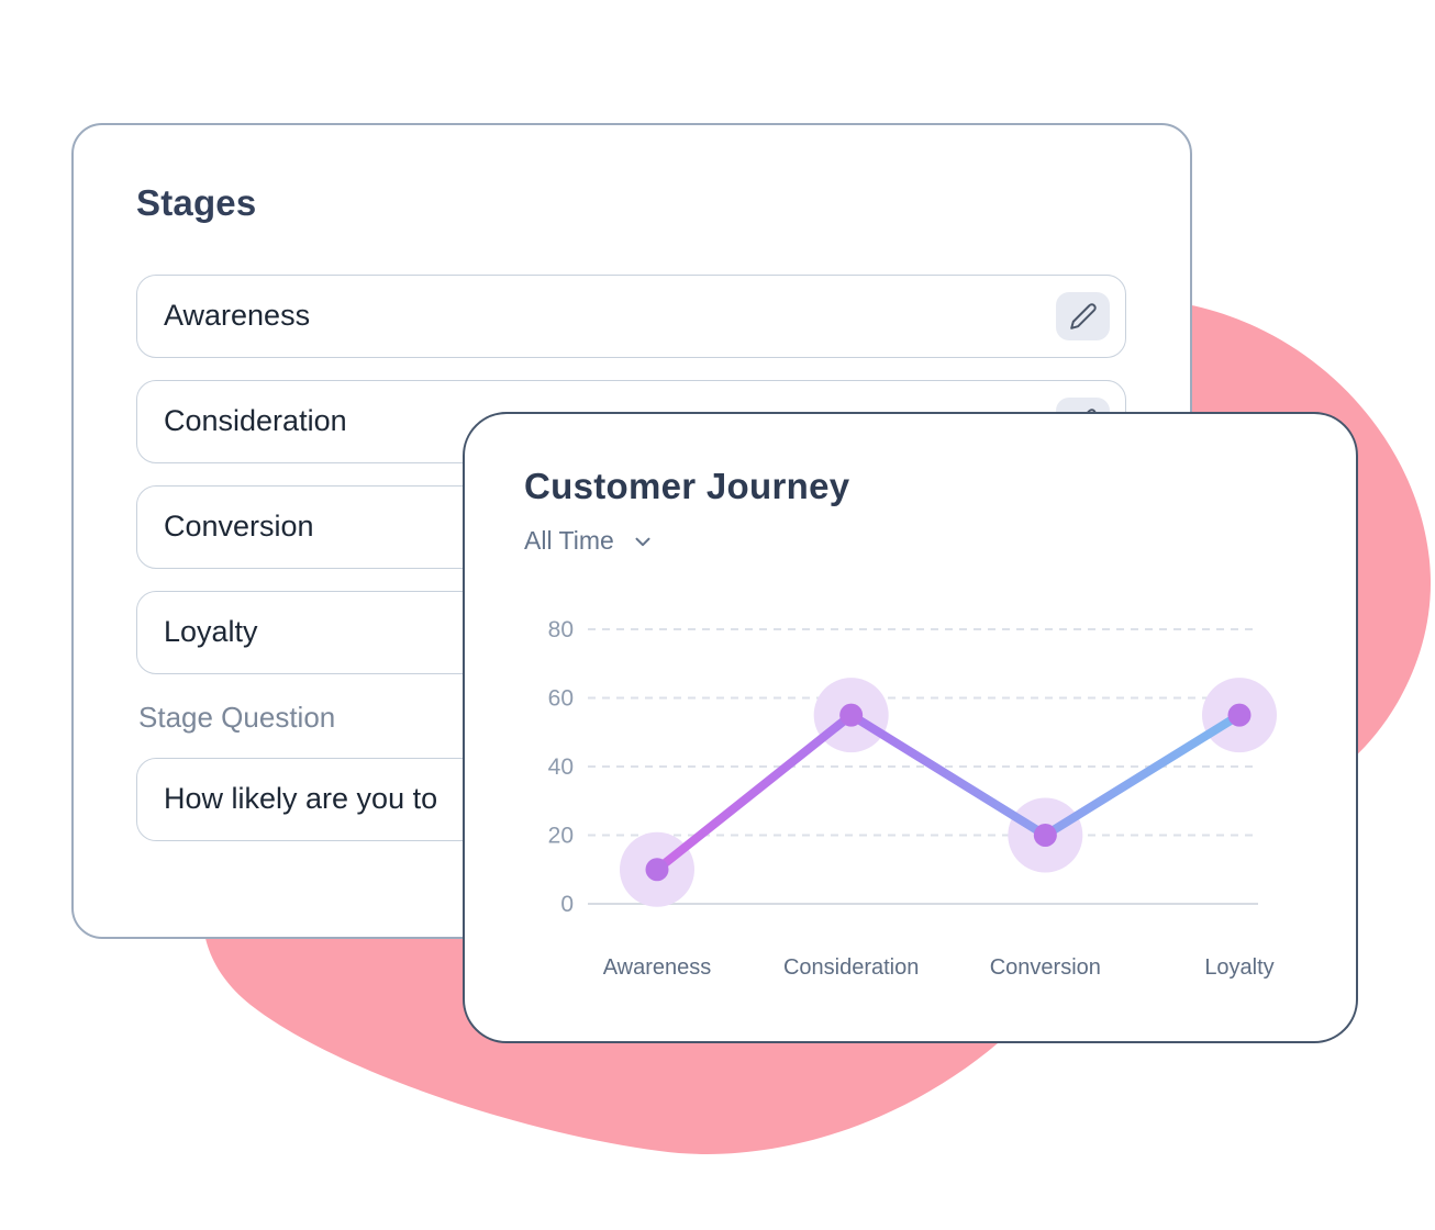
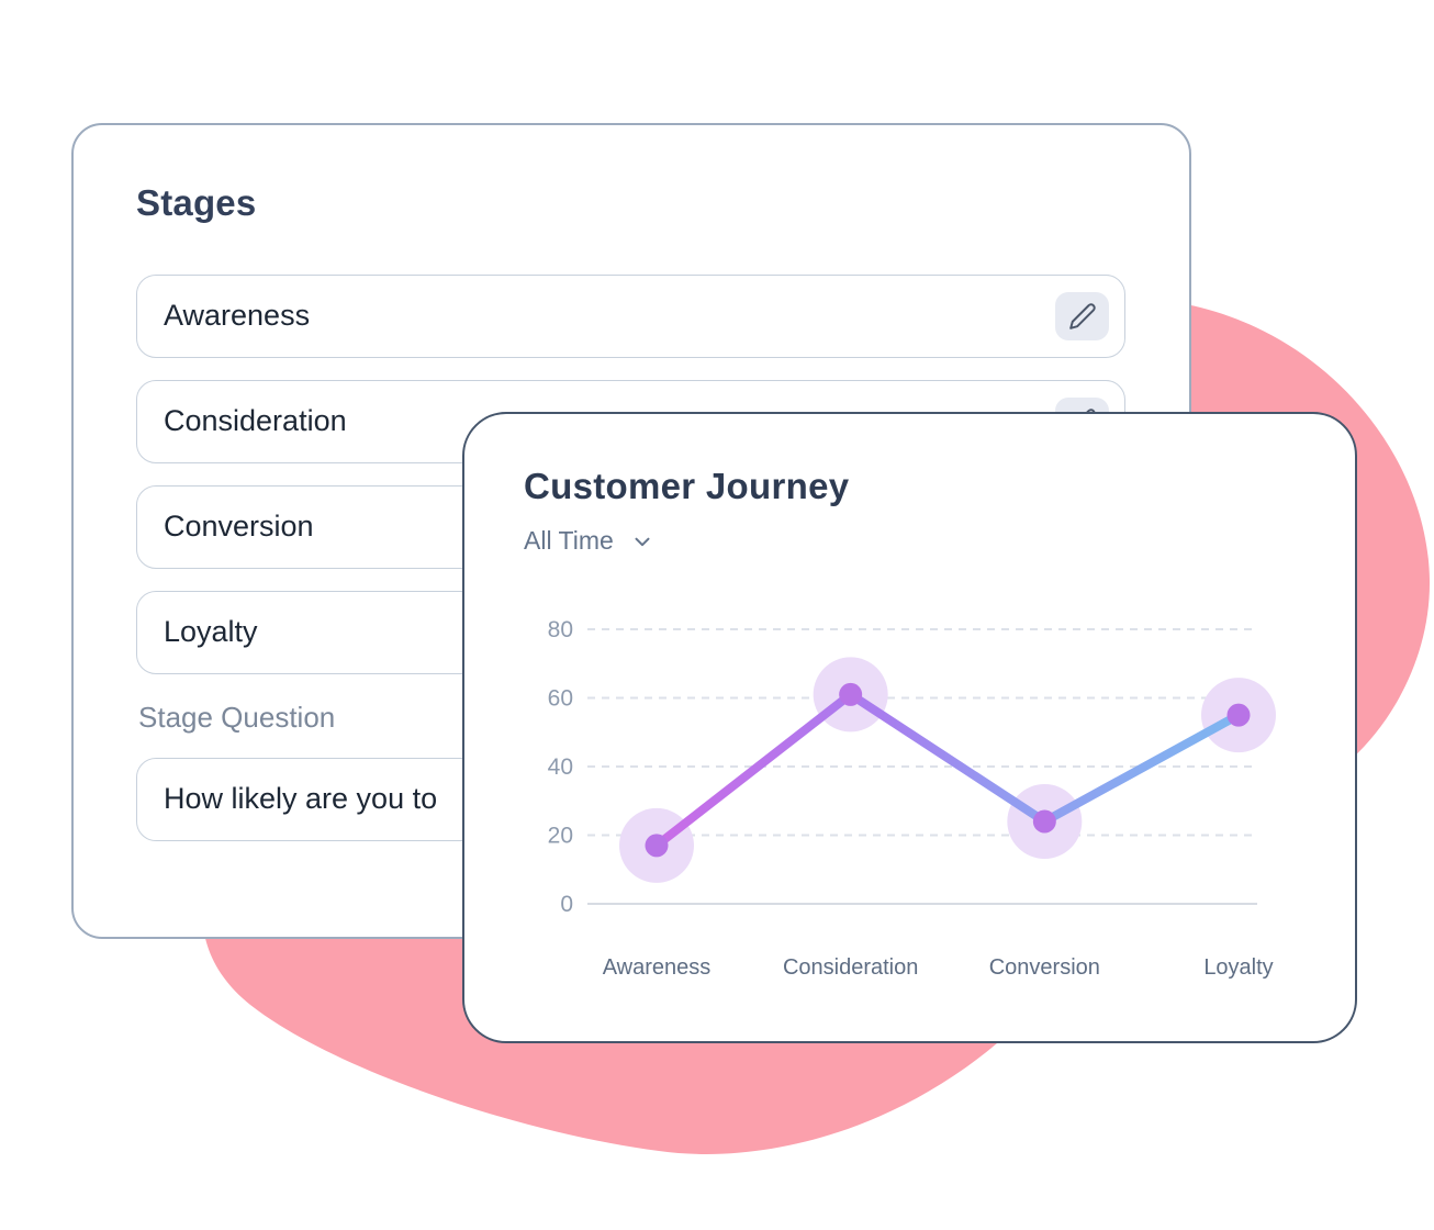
Awareness: 10 -> 17
Consideration: 55 -> 61
Conversion: 20 -> 24
